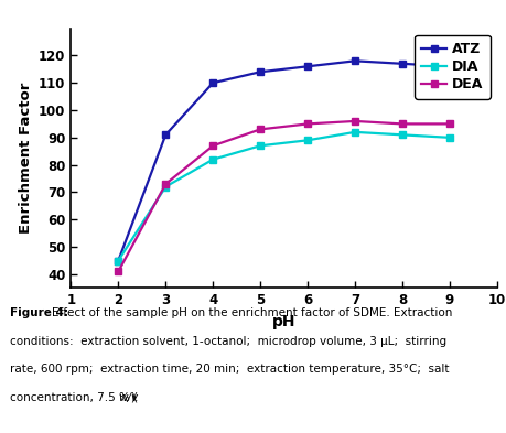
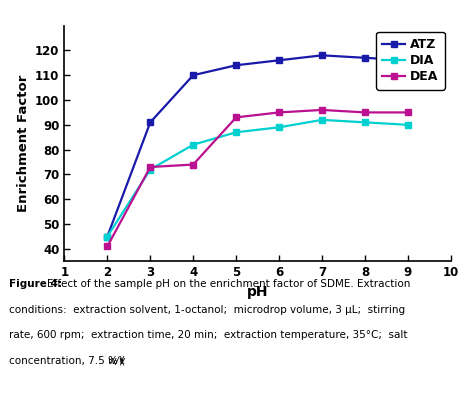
DEA/4: 87 -> 74
